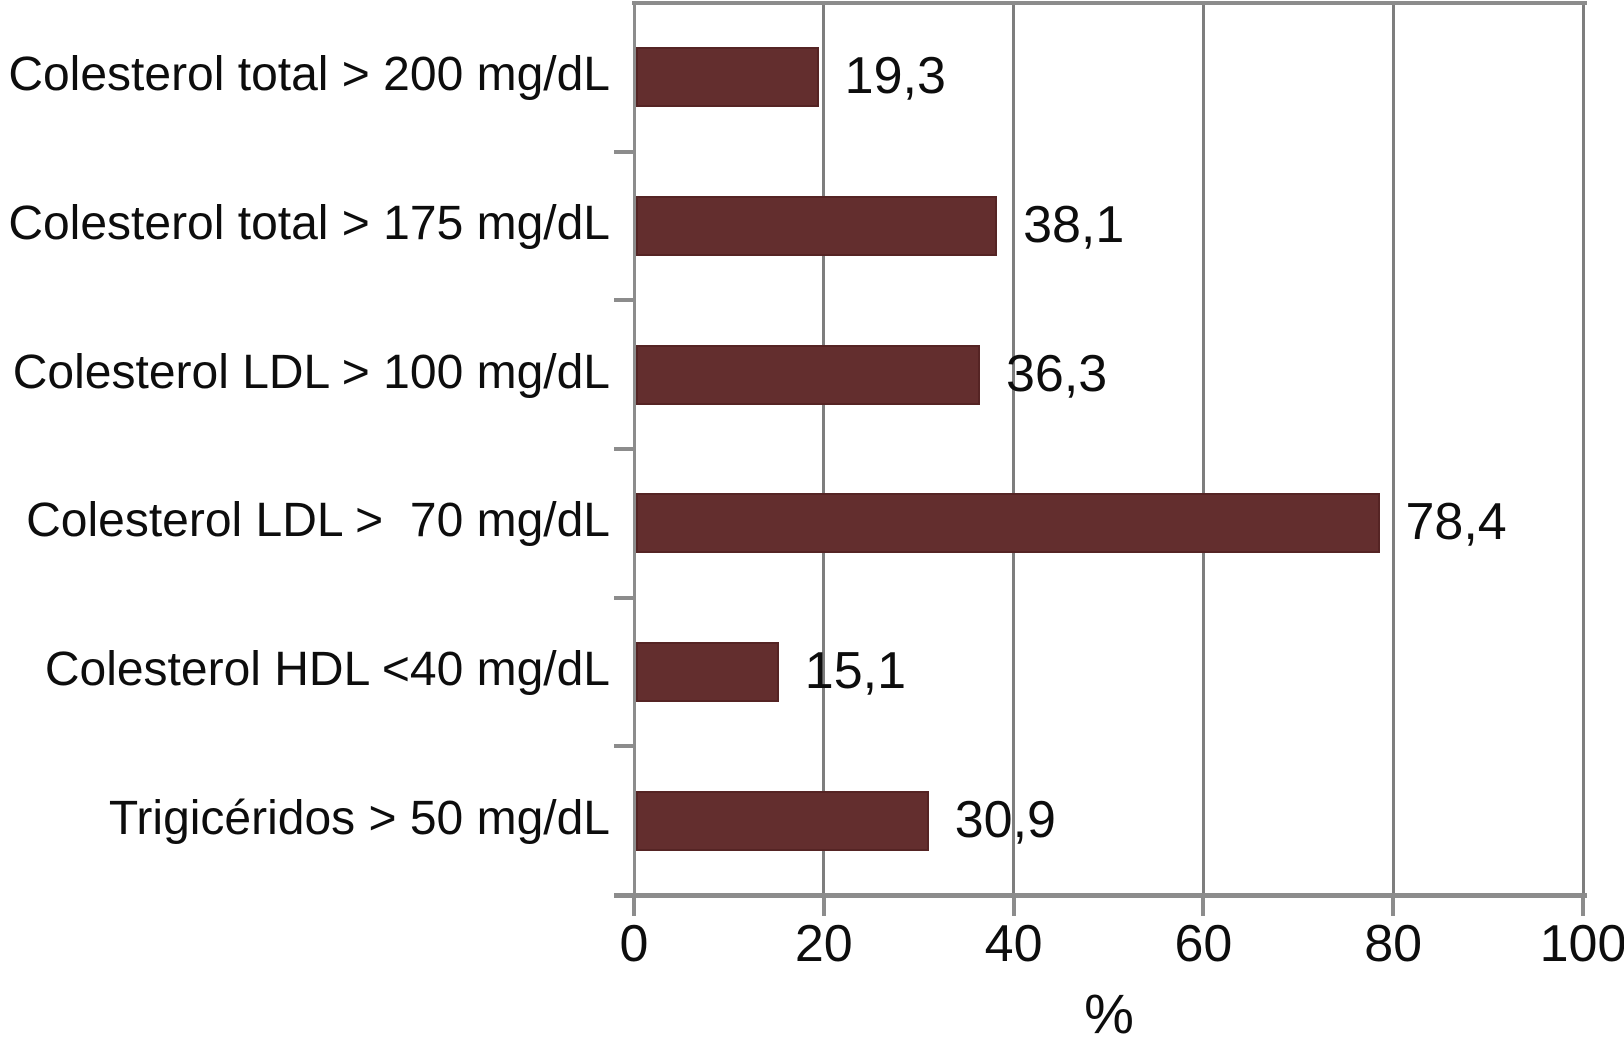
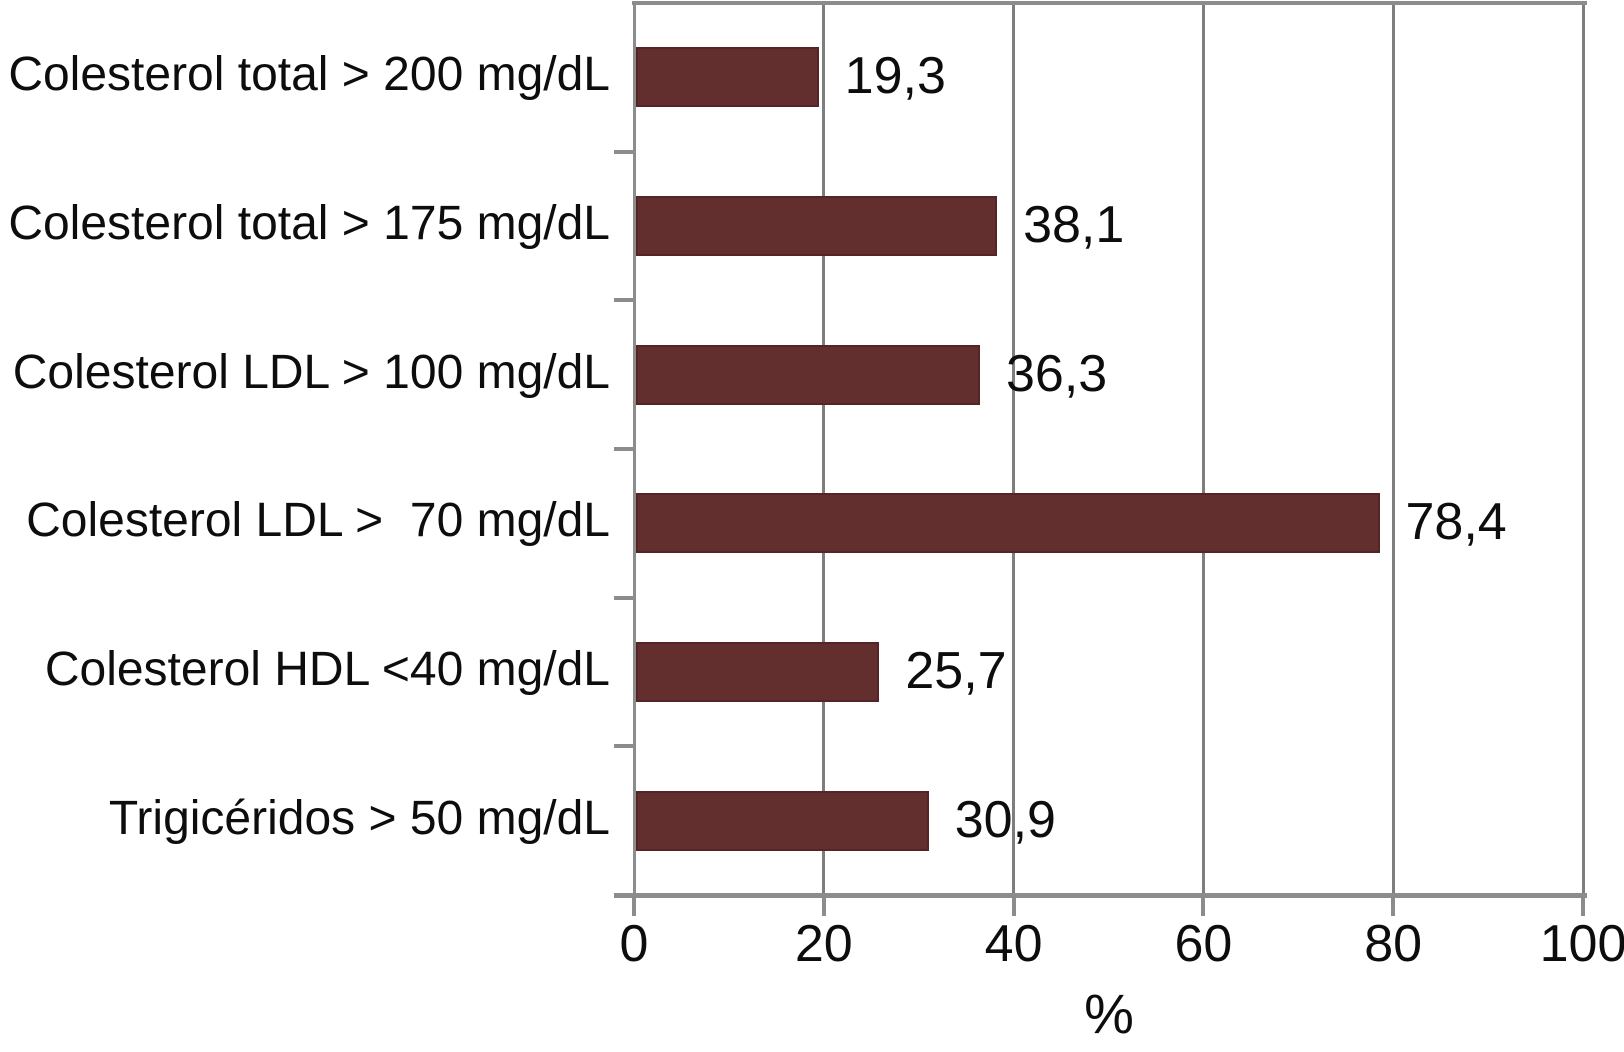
Colesterol HDL <40 mg/dL: 15,1 -> 25,7
